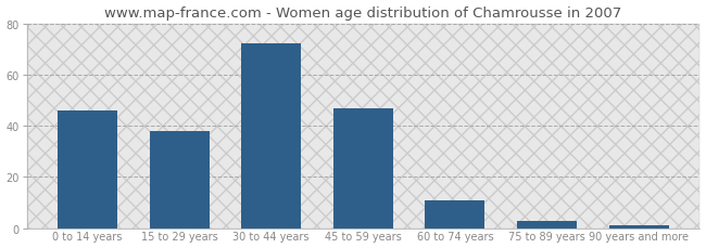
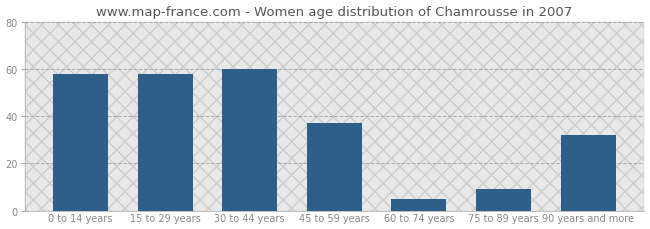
0 to 14 years: 46 -> 58
15 to 29 years: 38 -> 58
30 to 44 years: 72 -> 60
45 to 59 years: 47 -> 37
60 to 74 years: 11 -> 5
75 to 89 years: 3 -> 9
90 years and more: 1 -> 32
